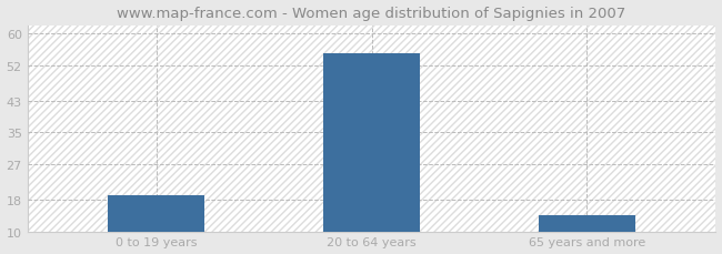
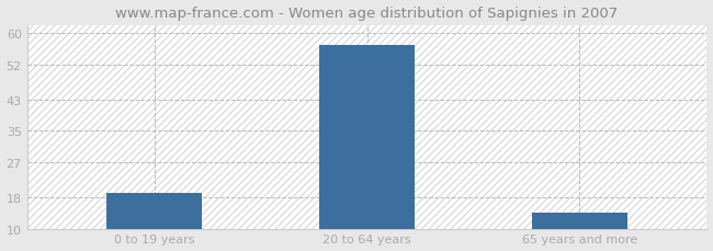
20 to 64 years: 55 -> 57
